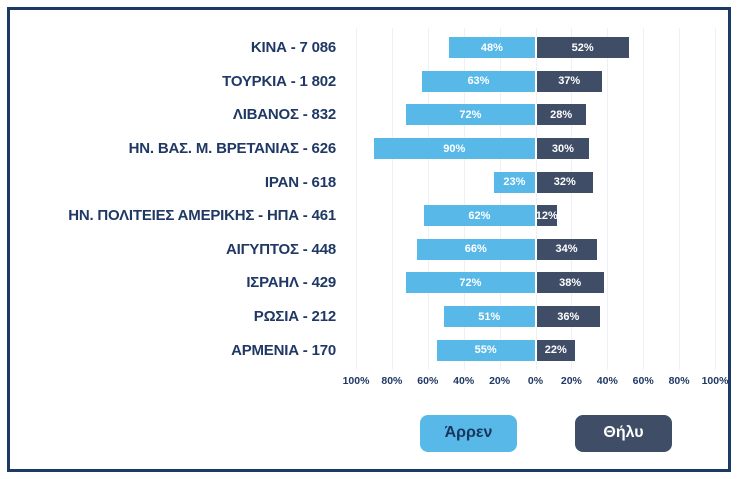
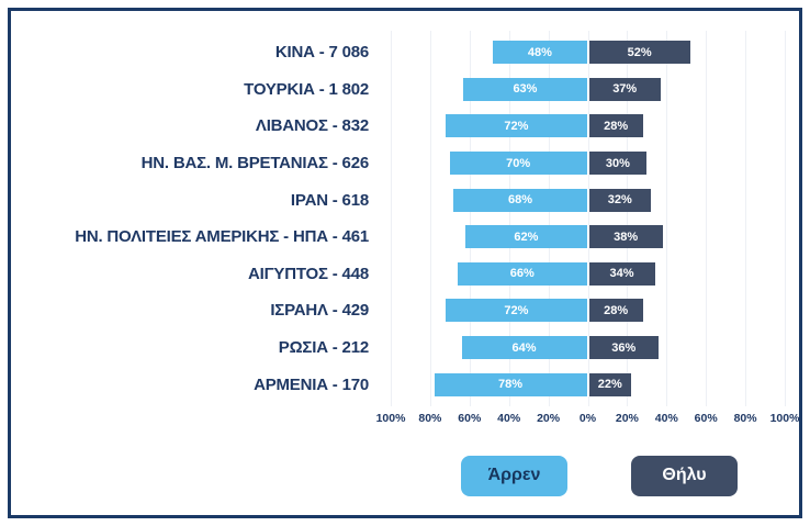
Άρρεν/ΗΝ. ΒΑΣ. Μ. ΒΡΕΤΑΝΙΑΣ - 626: 90% -> 70%
Άρρεν/ΙΡΑΝ - 618: 23% -> 68%
Θήλυ/ΗΝ. ΠΟΛΙΤΕΙΕΣ ΑΜΕΡΙΚΗΣ - ΗΠΑ - 461: 12% -> 38%
Θήλυ/ΙΣΡΑΗΛ - 429: 38% -> 28%
Άρρεν/ΡΩΣΙΑ - 212: 51% -> 64%
Άρρεν/ΑΡΜΕΝΙΑ - 170: 55% -> 78%
